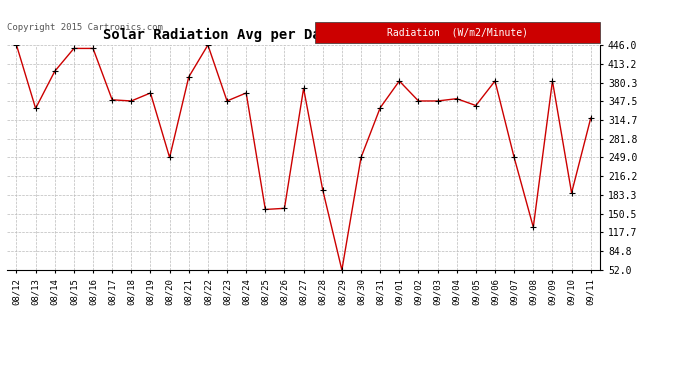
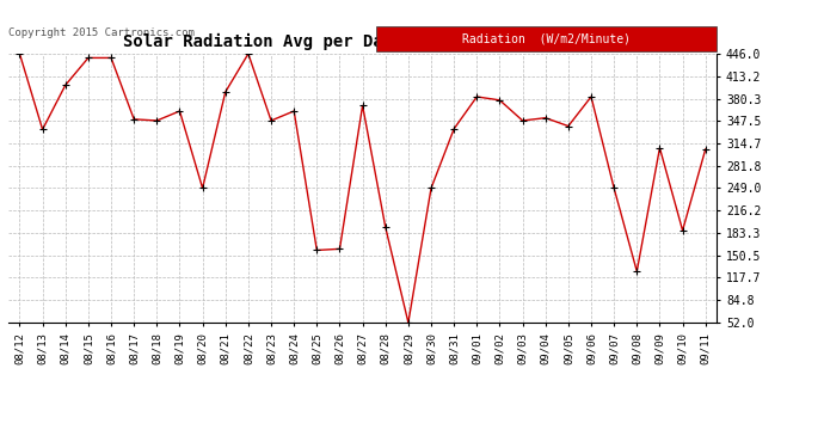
09/02: 348 -> 378
09/09: 383 -> 308
09/11: 318 -> 306
